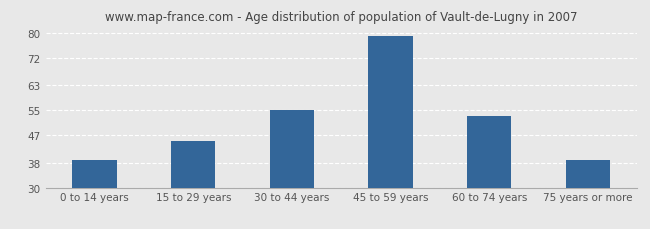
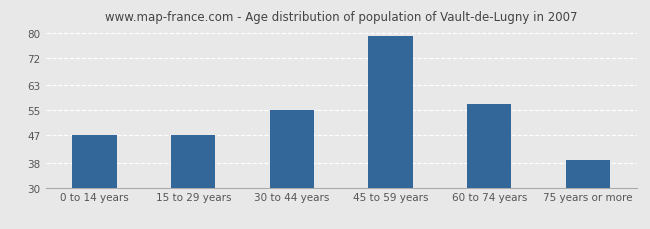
0 to 14 years: 39 -> 47
15 to 29 years: 45 -> 47
60 to 74 years: 53 -> 57
